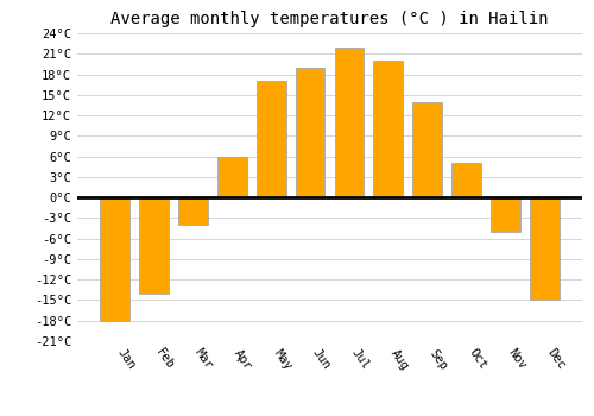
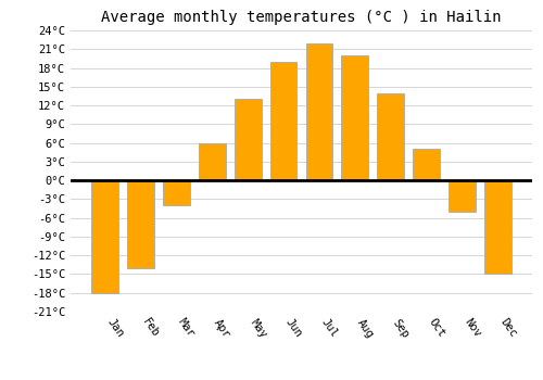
May: 17°C -> 13°C
